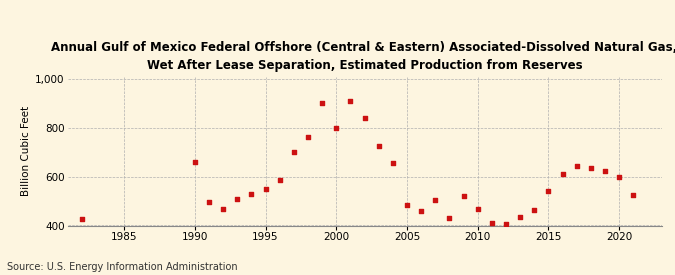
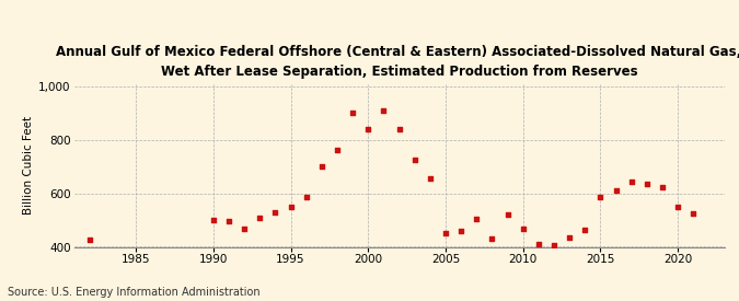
1990: 660 -> 500
2000: 800 -> 843
2005: 485 -> 450
2015: 540 -> 585
2020: 600 -> 548
